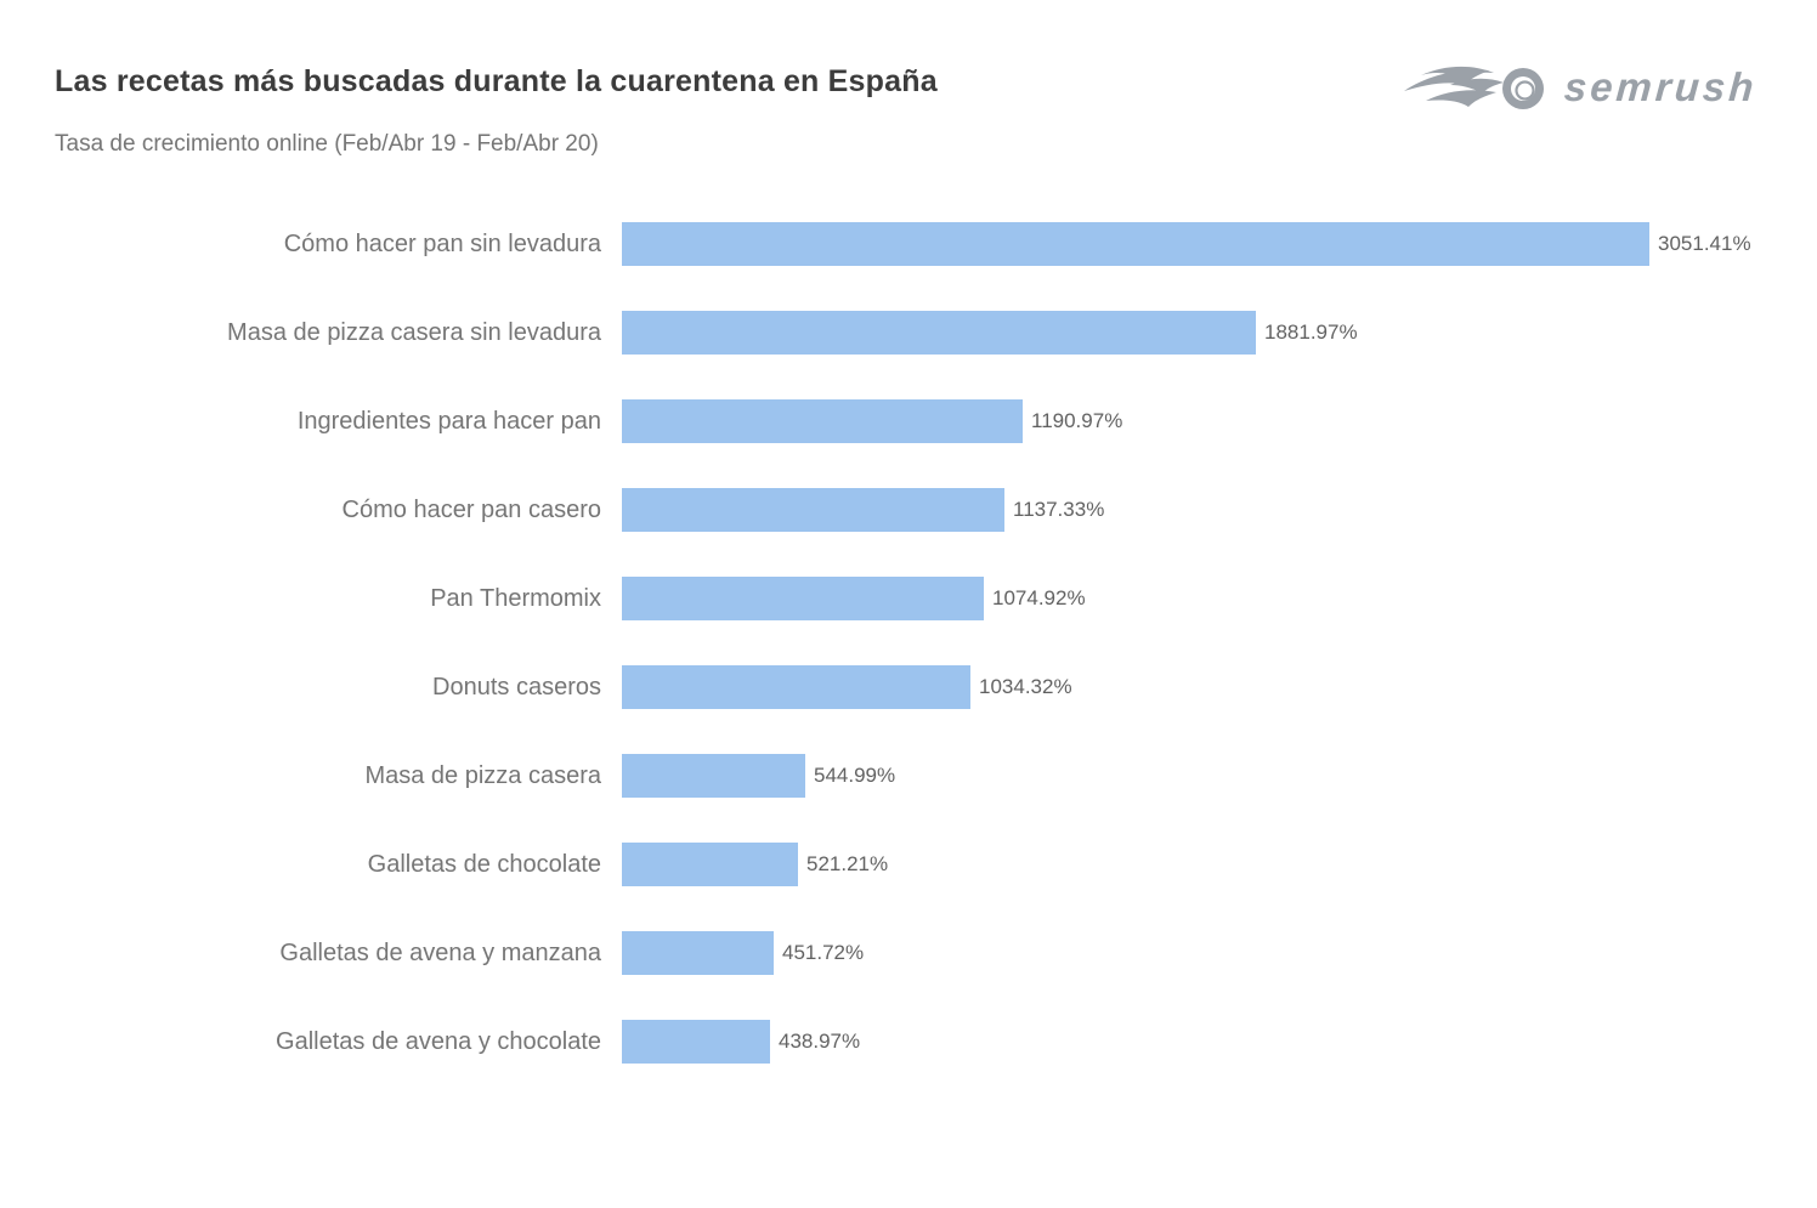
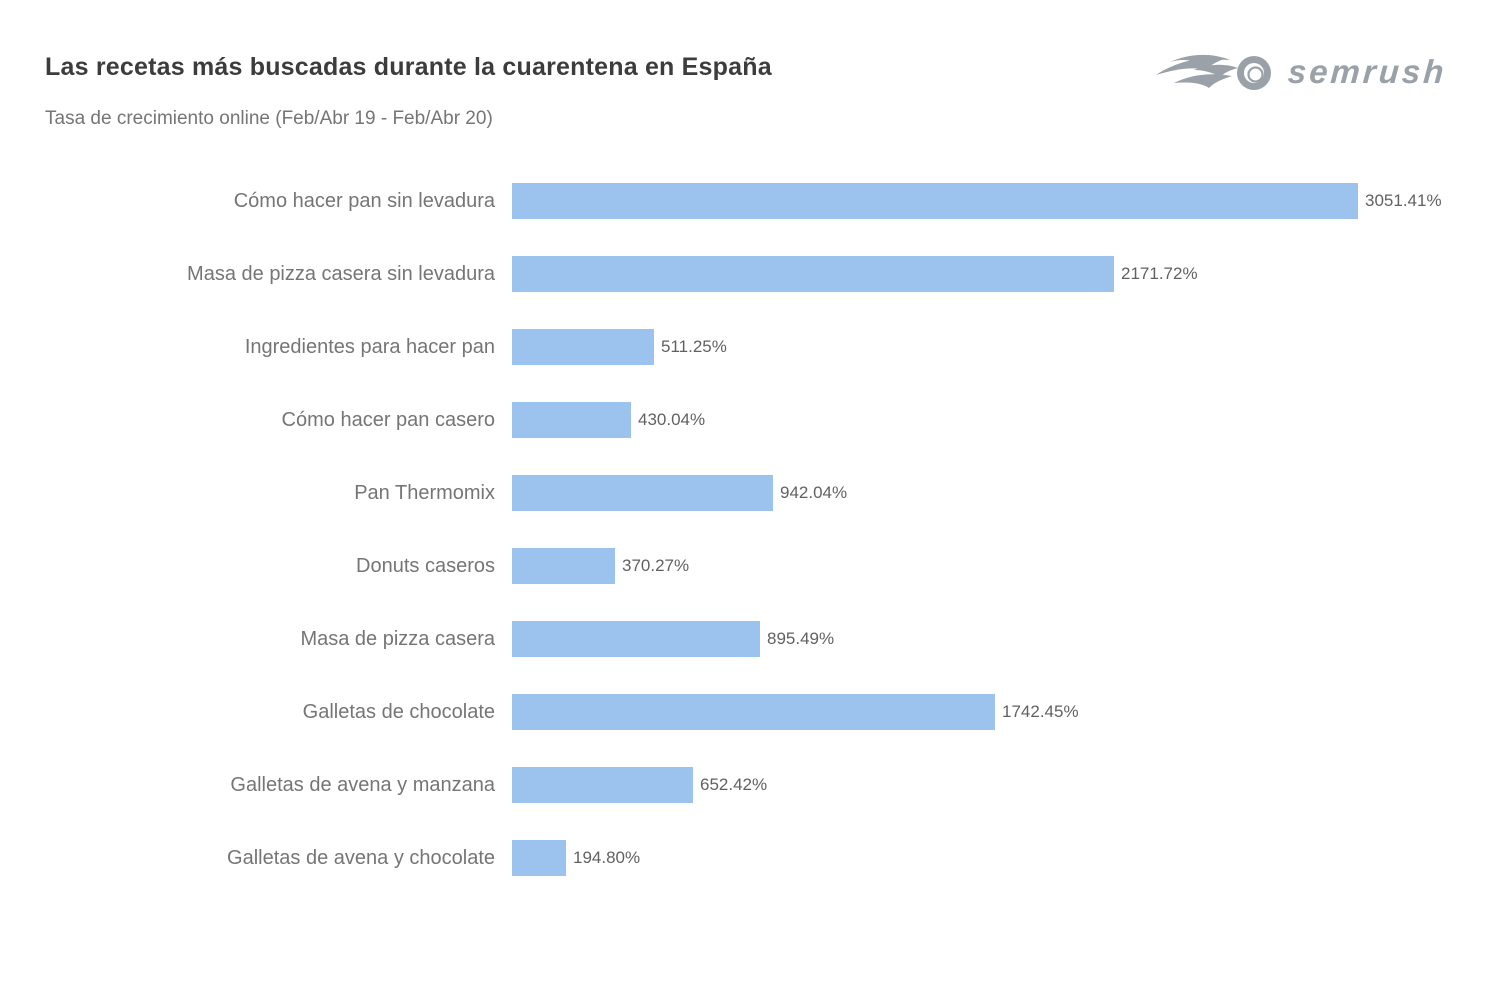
Masa de pizza casera sin levadura: 1881.97% -> 2171.72%
Ingredientes para hacer pan: 1190.97% -> 511.25%
Cómo hacer pan casero: 1137.33% -> 430.04%
Pan Thermomix: 1074.92% -> 942.04%
Donuts caseros: 1034.32% -> 370.27%
Masa de pizza casera: 544.99% -> 895.49%
Galletas de chocolate: 521.21% -> 1742.45%
Galletas de avena y manzana: 451.72% -> 652.42%
Galletas de avena y chocolate: 438.97% -> 194.80%
